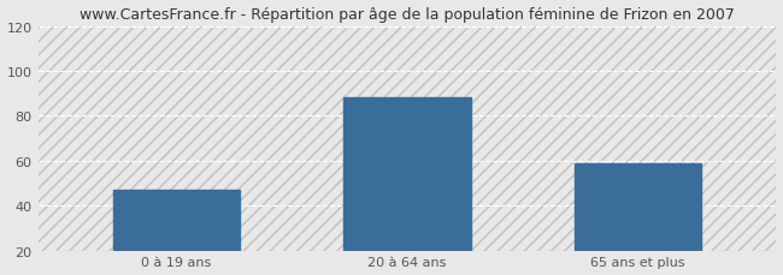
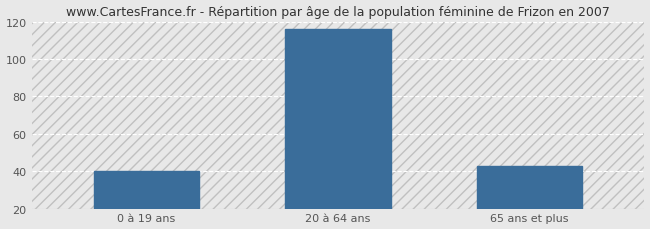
0 à 19 ans: 47 -> 40
20 à 64 ans: 88 -> 116
65 ans et plus: 59 -> 43
